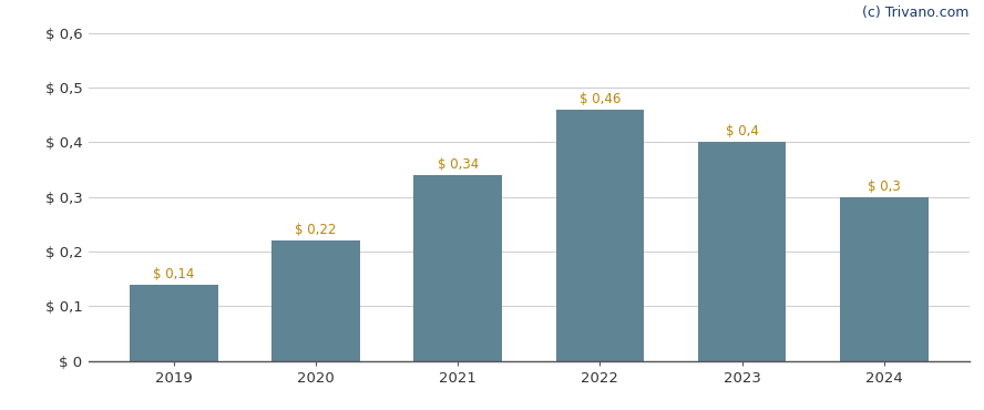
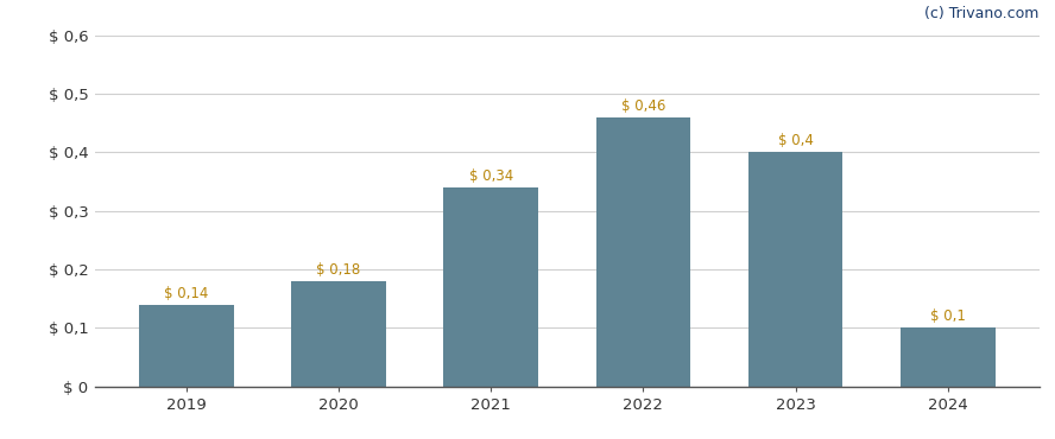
2020: 0,22 -> 0,18
2024: 0,3 -> 0,1
